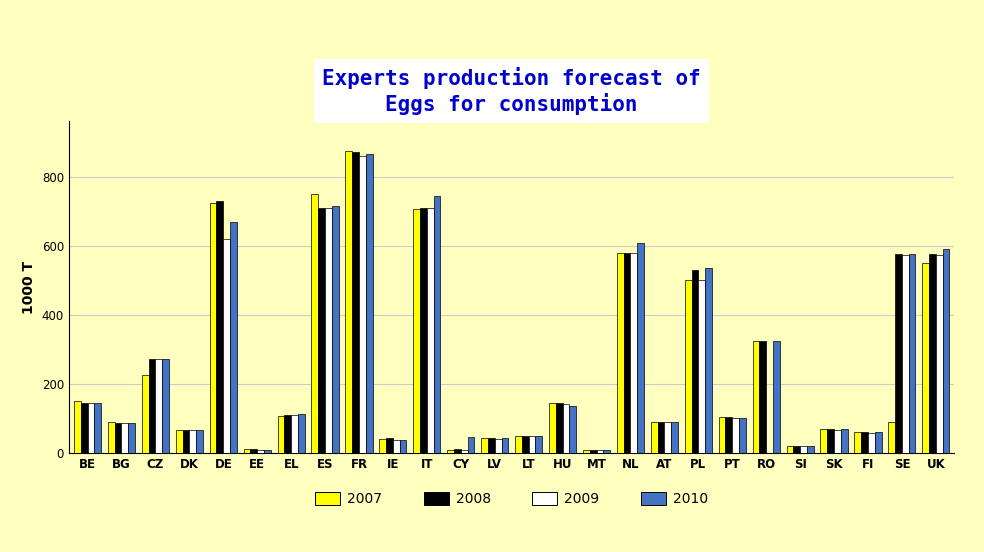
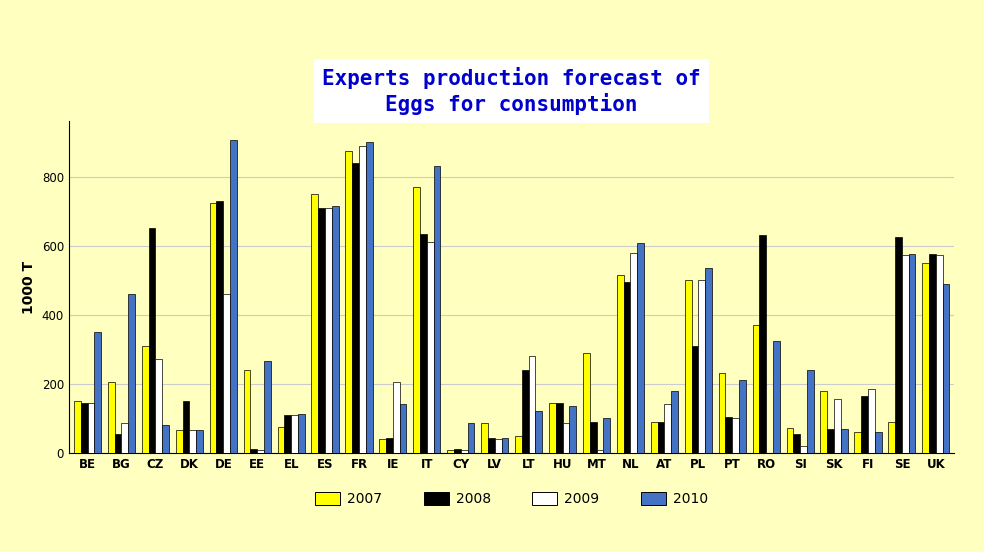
2010/BE: 145 -> 350
2007/BG: 90 -> 205
2008/BG: 87 -> 55
2010/BG: 87 -> 460
2007/CZ: 225 -> 310
2008/CZ: 270 -> 650
2010/CZ: 270 -> 80
2008/DK: 65 -> 150
2009/DE: 620 -> 460
2010/DE: 668 -> 905
2007/EE: 12 -> 240
2010/EE: 8 -> 265
2007/EL: 105 -> 75
2008/FR: 870 -> 840
2009/FR: 860 -> 890
2010/FR: 865 -> 900
2009/IE: 37 -> 205
2010/IE: 38 -> 140
2007/IT: 705 -> 770
2008/IT: 710 -> 635
2009/IT: 710 -> 610
2010/IT: 745 -> 830
2010/CY: 45 -> 85
2007/LV: 42 -> 85
2008/LT: 48 -> 240
2009/LT: 47 -> 280
2010/LT: 48 -> 120
2009/HU: 140 -> 85
2007/MT: 7 -> 290
2008/MT: 7 -> 90
2010/MT: 8 -> 100
2007/NL: 578 -> 515
2008/NL: 580 -> 495
2009/AT: 88 -> 140
2010/AT: 88 -> 180
2008/PL: 530 -> 310
2007/PT: 103 -> 230
2010/PT: 100 -> 210
2007/RO: 325 -> 370
2008/RO: 325 -> 630
2007/SI: 20 -> 70
2008/SI: 20 -> 55
2010/SI: 20 -> 240
2007/SK: 68 -> 180
2009/SK: 67 -> 155
2008/FI: 60 -> 165
2009/FI: 58 -> 185
2008/SE: 575 -> 625
2010/UK: 590 -> 490
